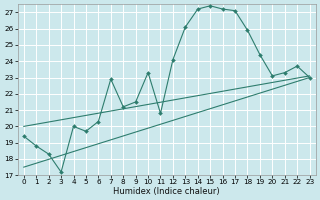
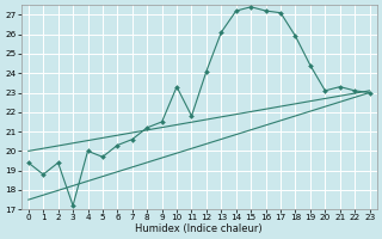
2: 18.3 -> 19.4
7: 22.9 -> 20.6
11: 20.8 -> 21.8
22: 23.7 -> 23.1
